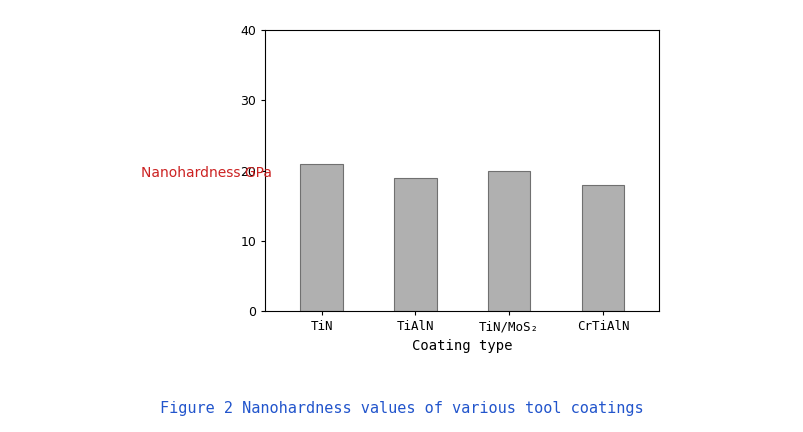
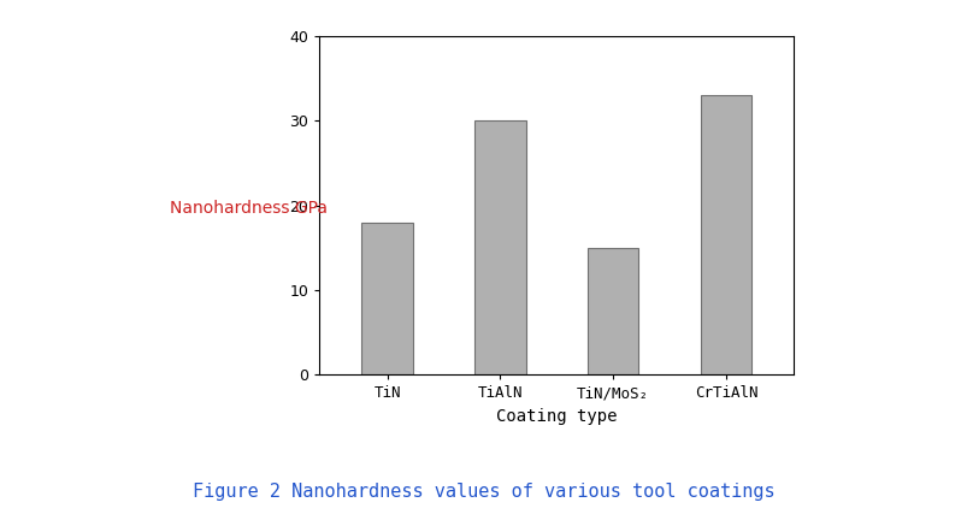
TiN: 21 -> 18
TiAlN: 19 -> 30
TiN/MoS₂: 20 -> 15
CrTiAlN: 18 -> 33
